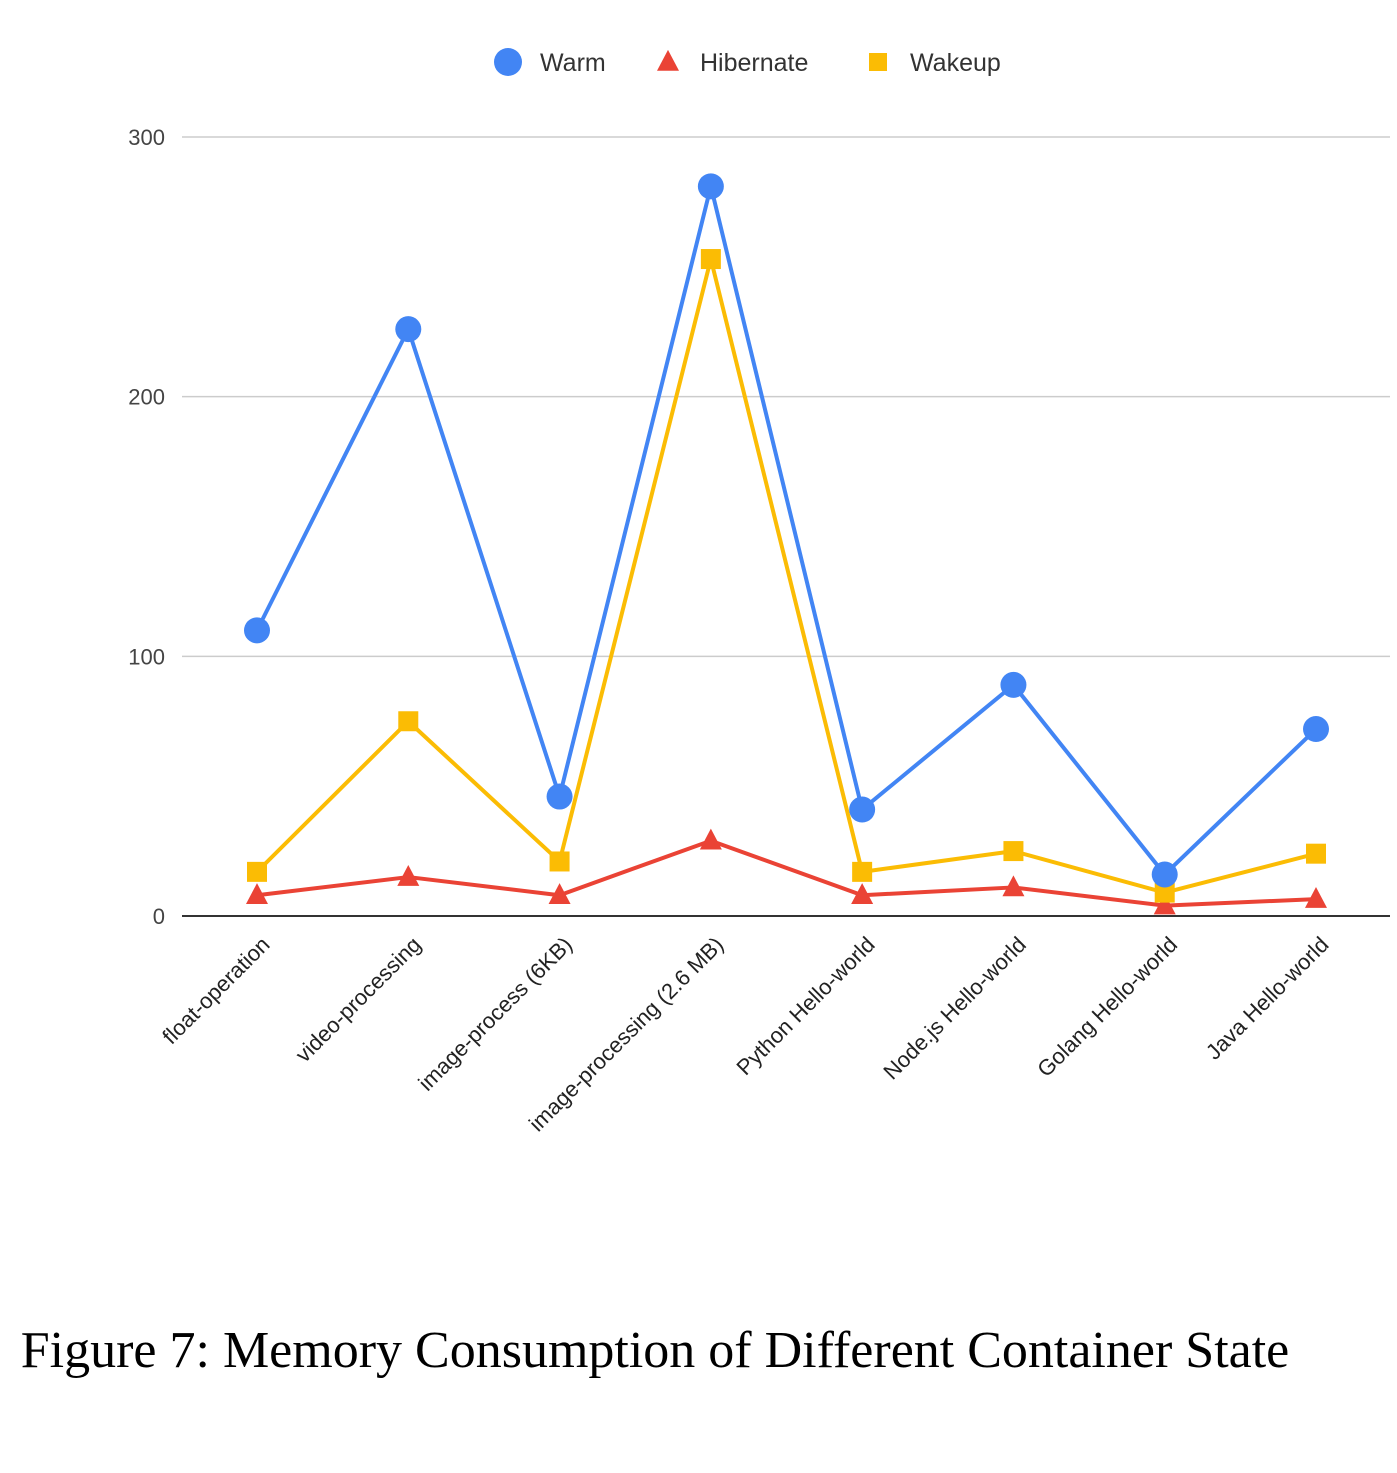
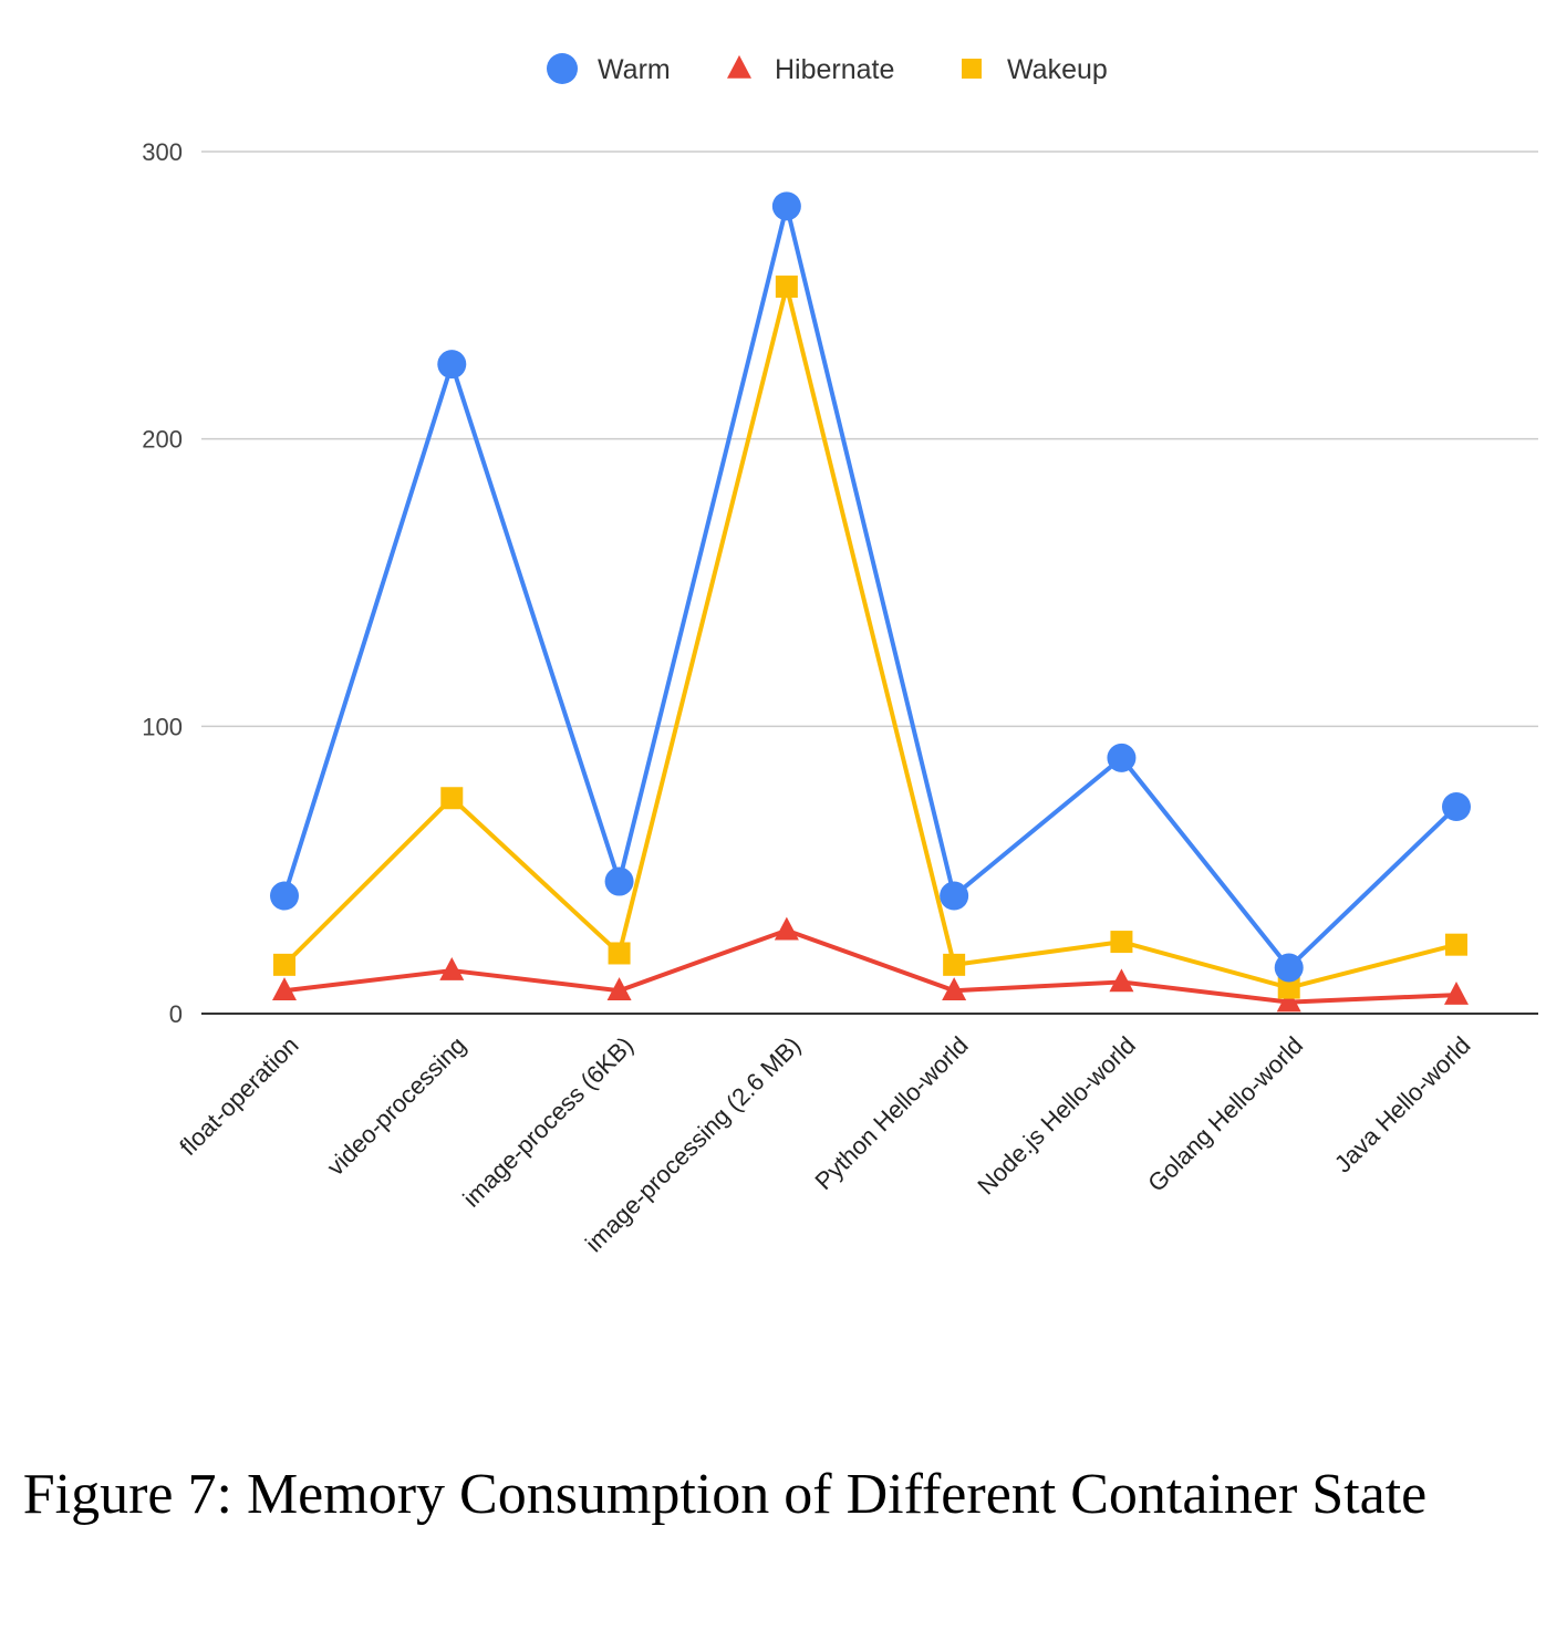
Warm/float-operation: 110 -> 41
